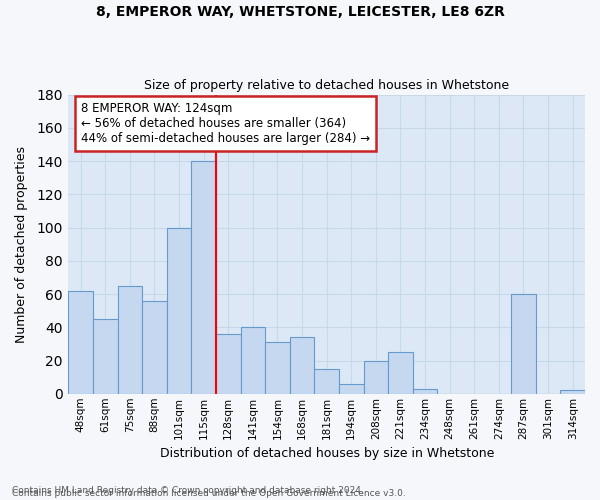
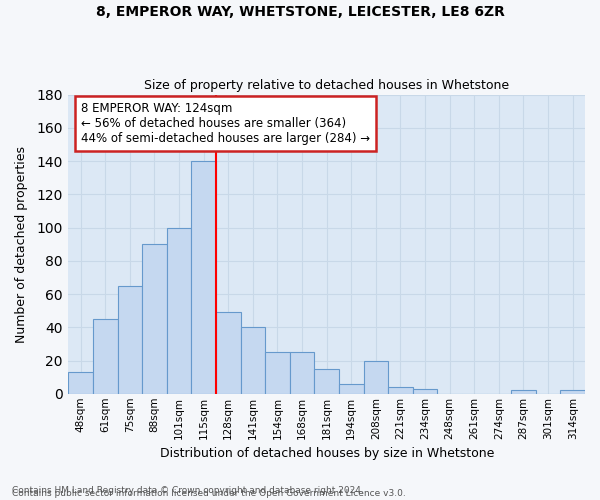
48sqm: 62 -> 13
88sqm: 56 -> 90
128sqm: 36 -> 49
154sqm: 31 -> 25
168sqm: 34 -> 25
221sqm: 25 -> 4
287sqm: 60 -> 2
